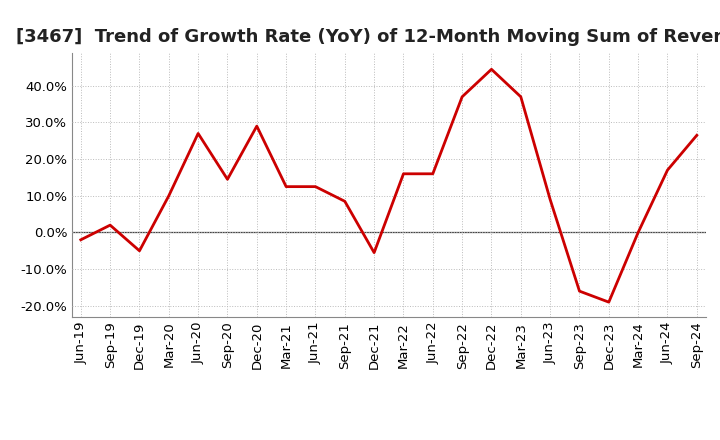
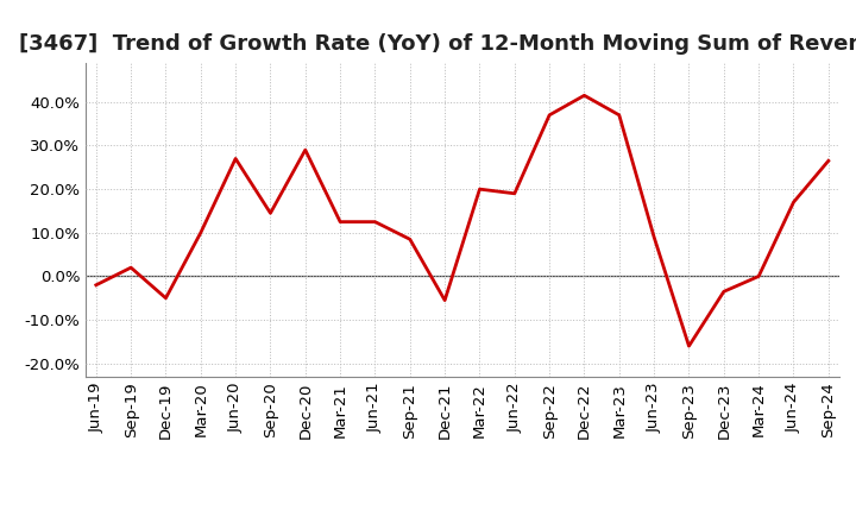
Mar-22: 16.0% -> 20.0%
Jun-22: 16.0% -> 19.0%
Dec-22: 44.5% -> 41.5%
Dec-23: -19.0% -> -3.5%
